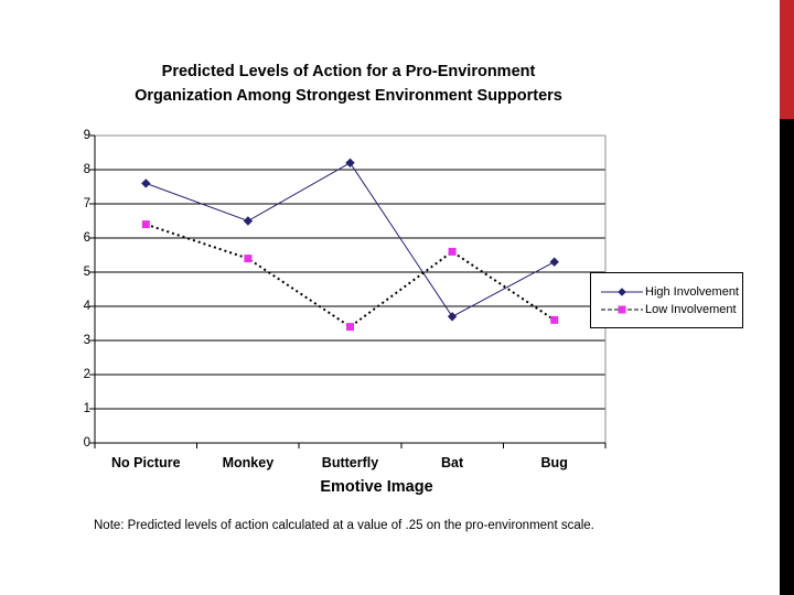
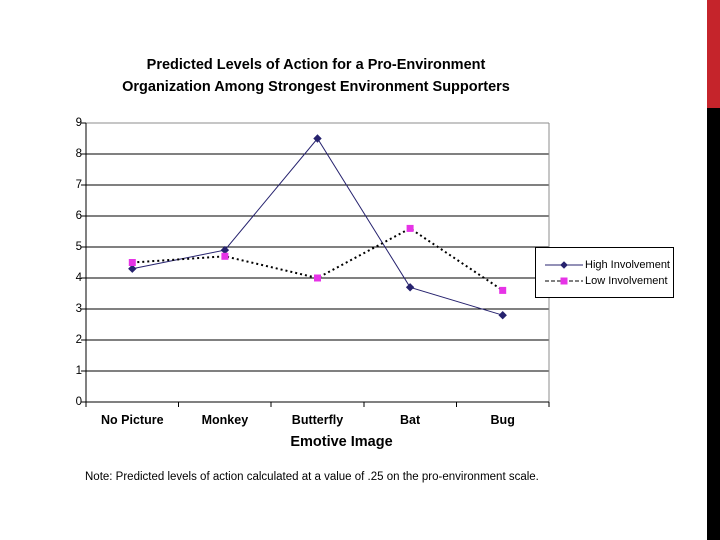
High Involvement/No Picture: 7.6 -> 4.3
Low Involvement/No Picture: 6.4 -> 4.5
High Involvement/Monkey: 6.5 -> 4.9
Low Involvement/Monkey: 5.4 -> 4.7
High Involvement/Butterfly: 8.2 -> 8.5
Low Involvement/Butterfly: 3.4 -> 4.0
High Involvement/Bug: 5.3 -> 2.8
